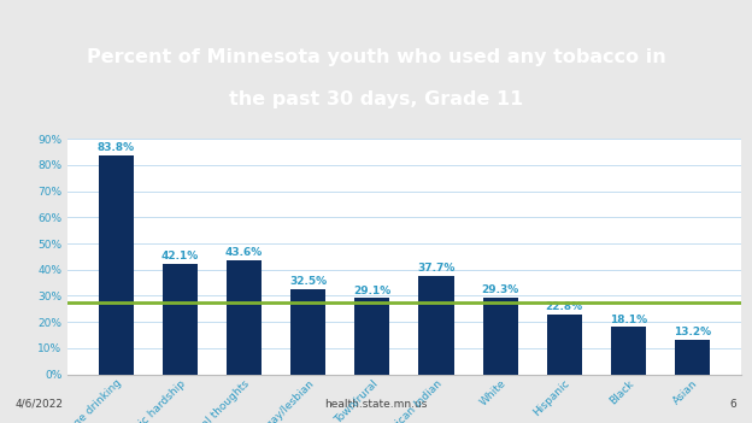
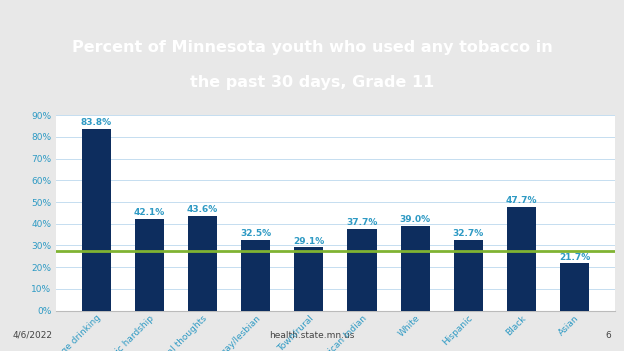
White: 29.3% -> 39.0%
Hispanic: 22.8% -> 32.7%
Black: 18.1% -> 47.7%
Asian: 13.2% -> 21.7%
